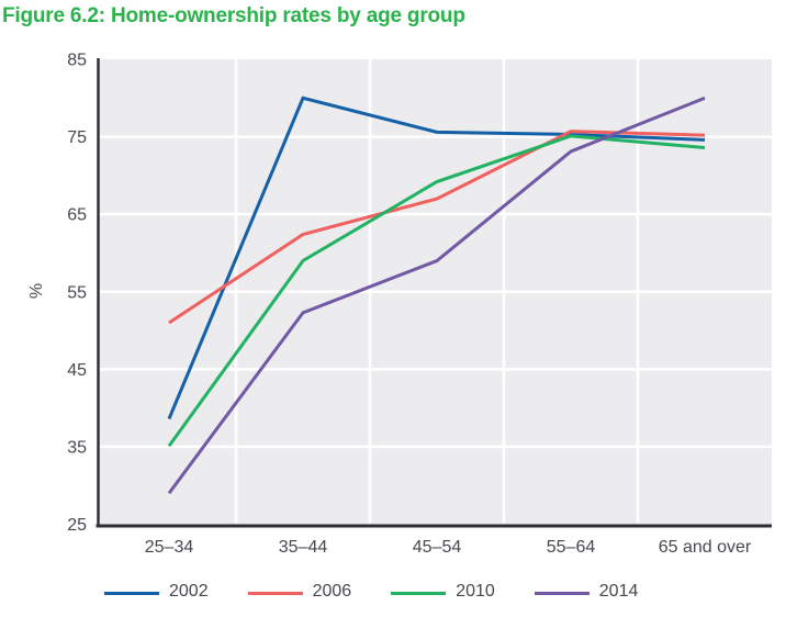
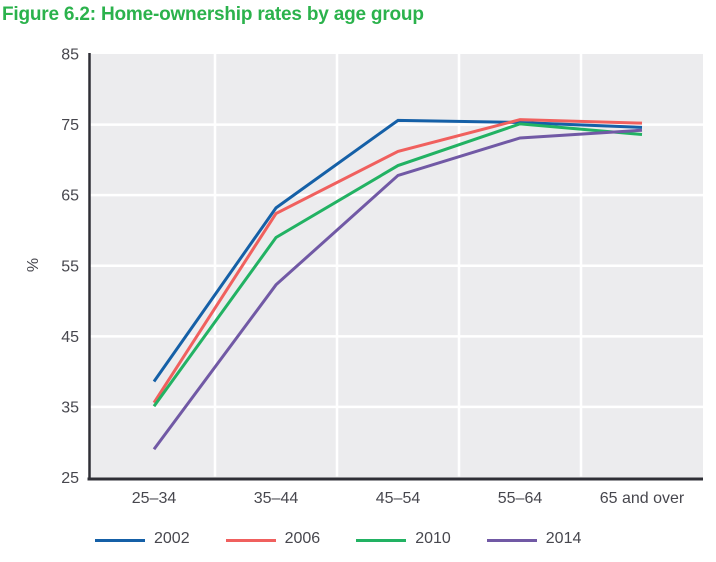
2006/25–34: 51 -> 36
2002/35–44: 80 -> 63
2006/45–54: 67 -> 71
2014/45–54: 59 -> 68
2014/65 and over: 80 -> 74
